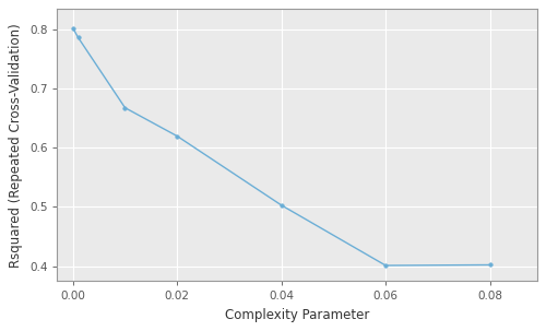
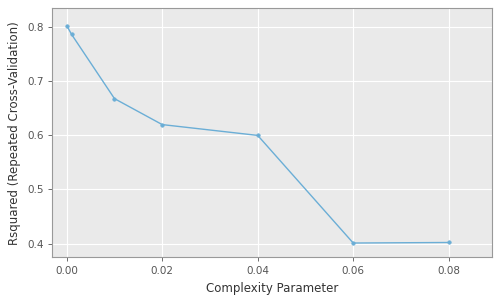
0.04: 0.503 -> 0.600
